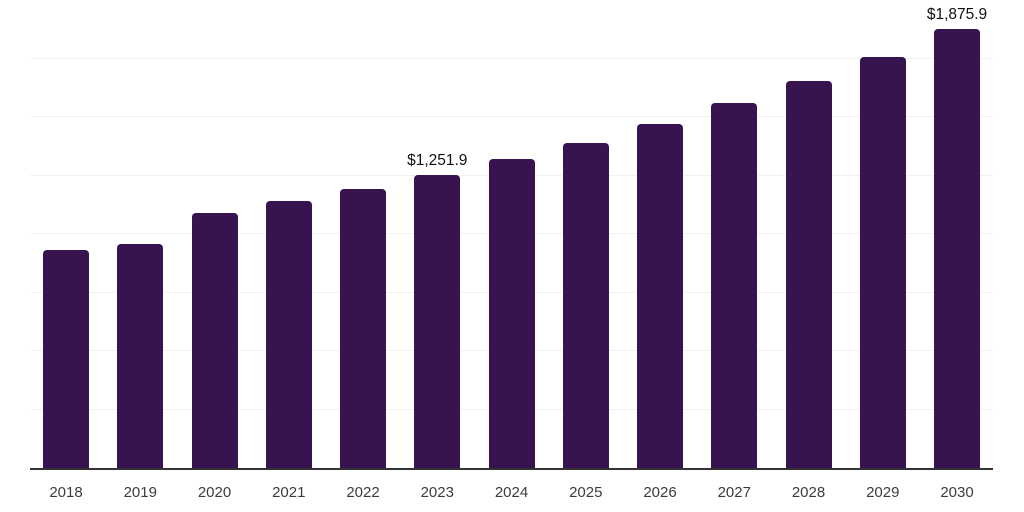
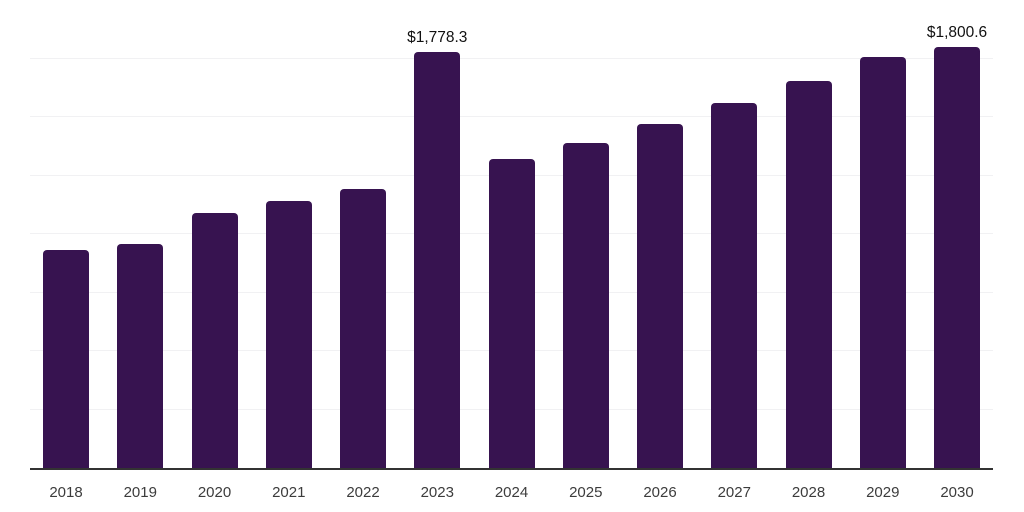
2023: $1,251.9 -> $1,778.3
2030: $1,875.9 -> $1,800.6
